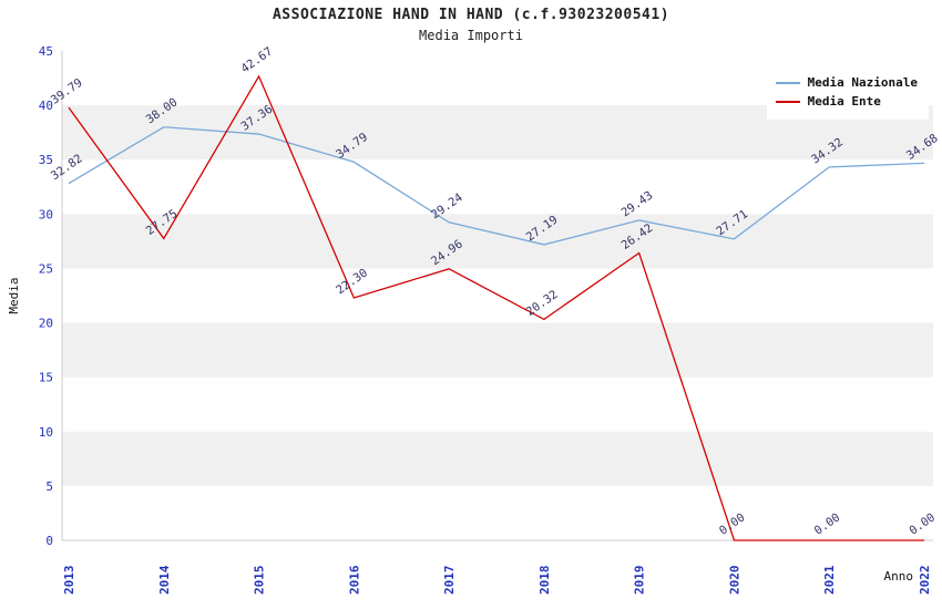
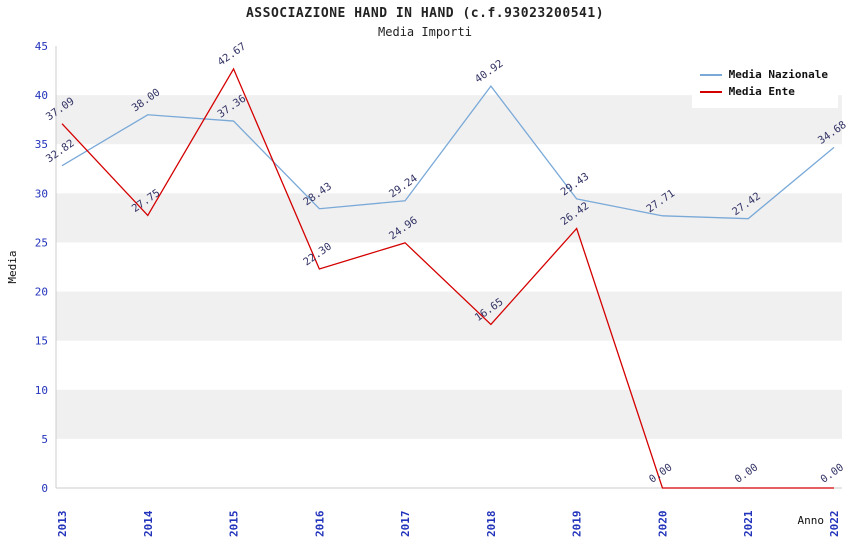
Media Ente/2013: 39.79 -> 37.09
Media Nazionale/2016: 34.79 -> 28.43
Media Nazionale/2018: 27.19 -> 40.92
Media Ente/2018: 20.32 -> 16.65
Media Nazionale/2021: 34.32 -> 27.42
